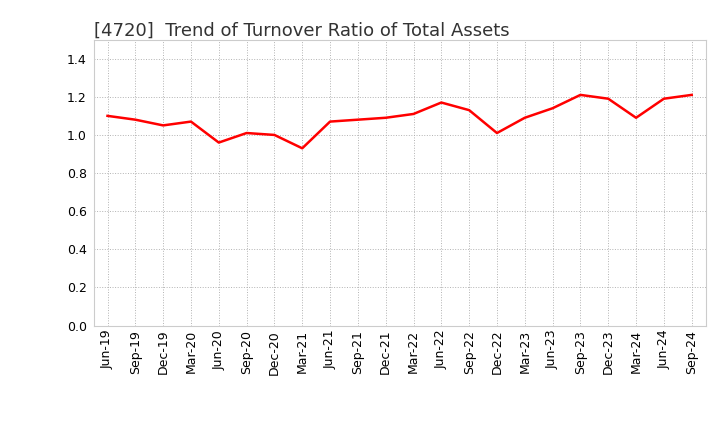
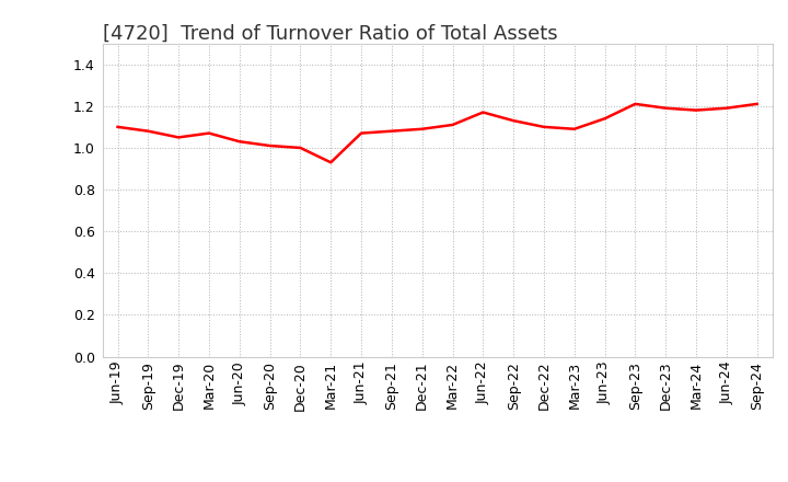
Jun-20: 0.96 -> 1.03
Dec-22: 1.01 -> 1.10
Mar-24: 1.09 -> 1.18
